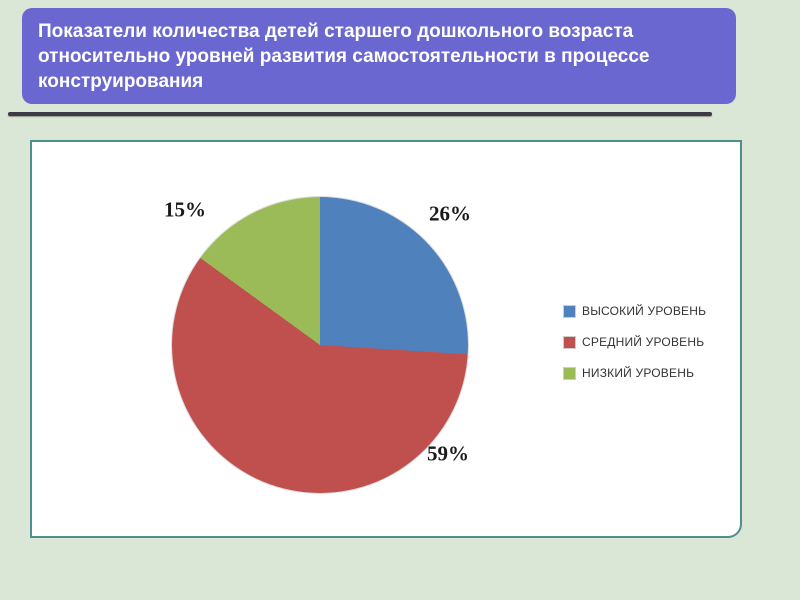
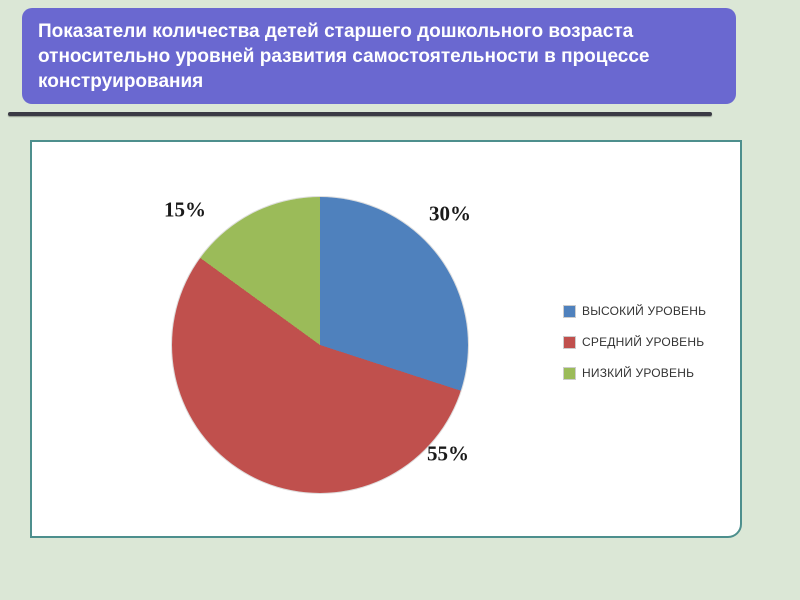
ВЫСОКИЙ УРОВЕНЬ: 26% -> 30%
СРЕДНИЙ УРОВЕНЬ: 59% -> 55%
